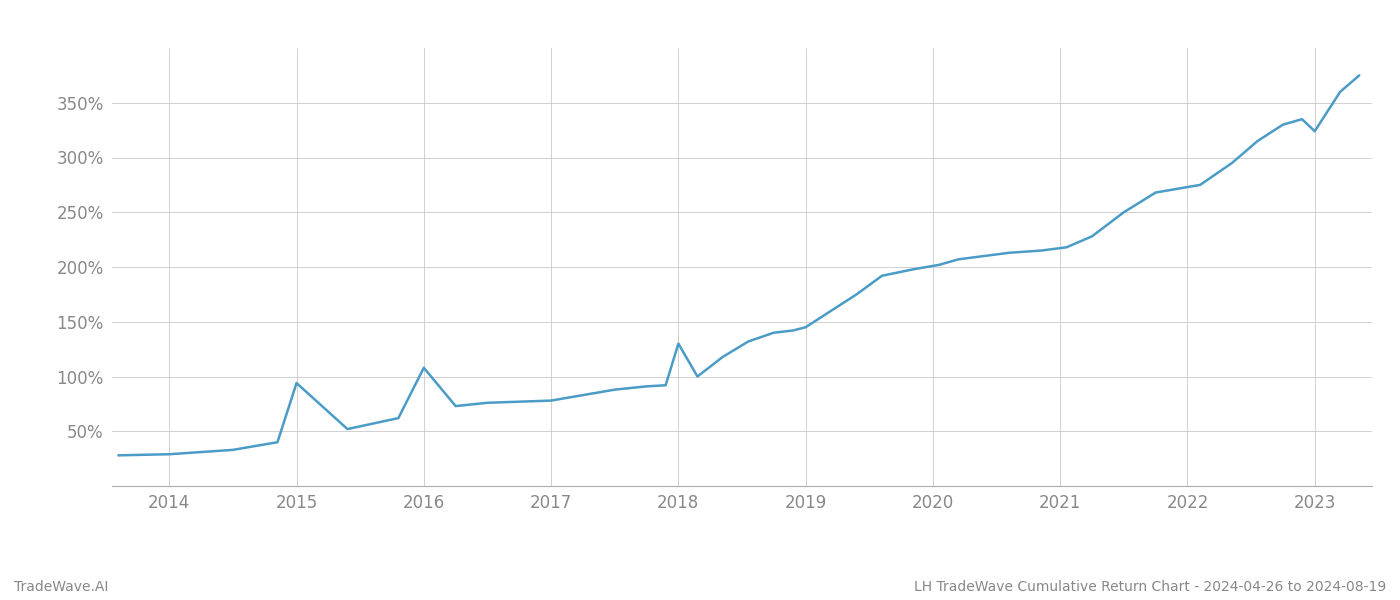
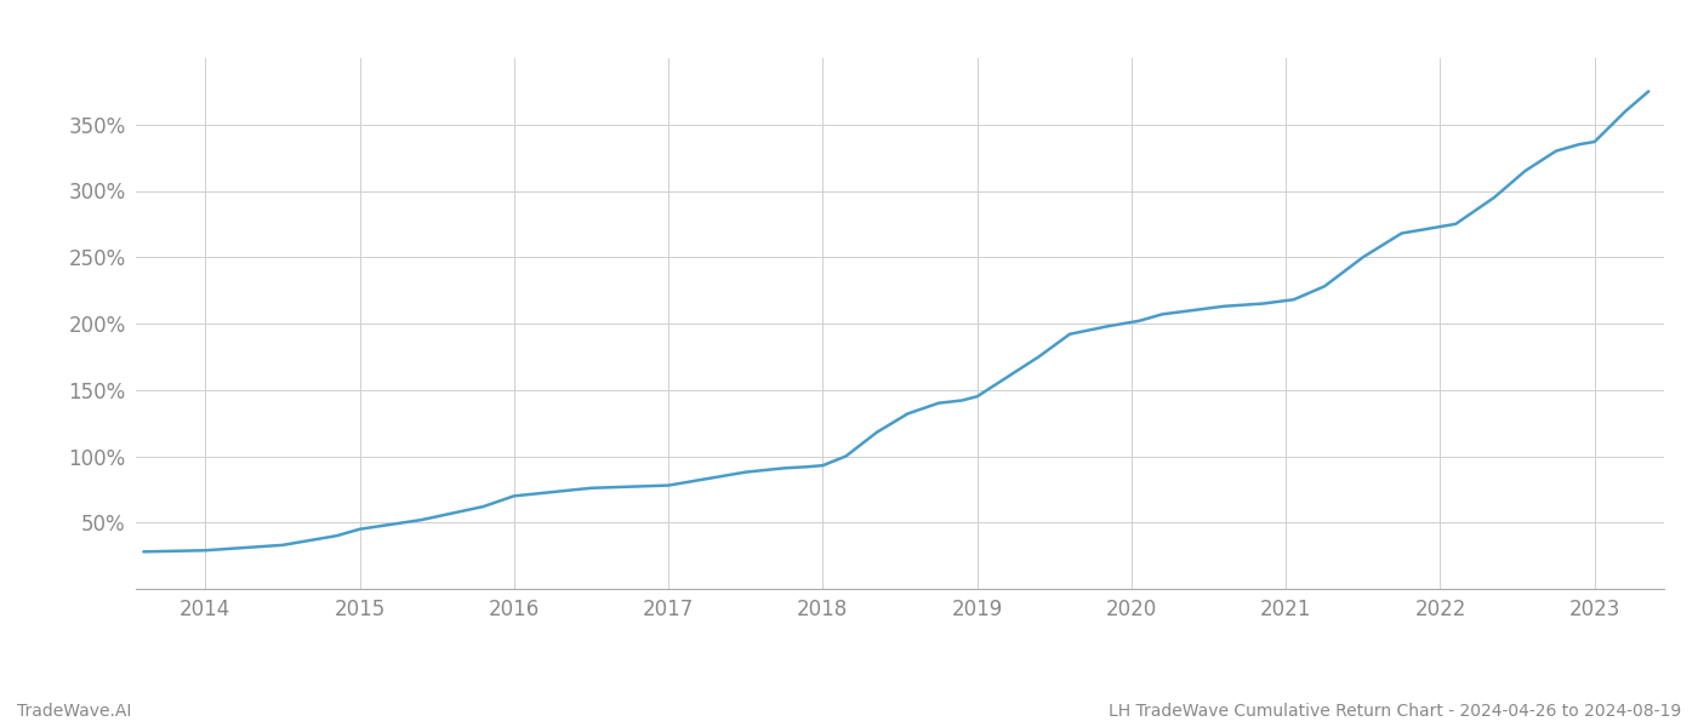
2015: 94% -> 45%
2016: 108% -> 70%
2018: 130% -> 93%
2023: 324% -> 337%
